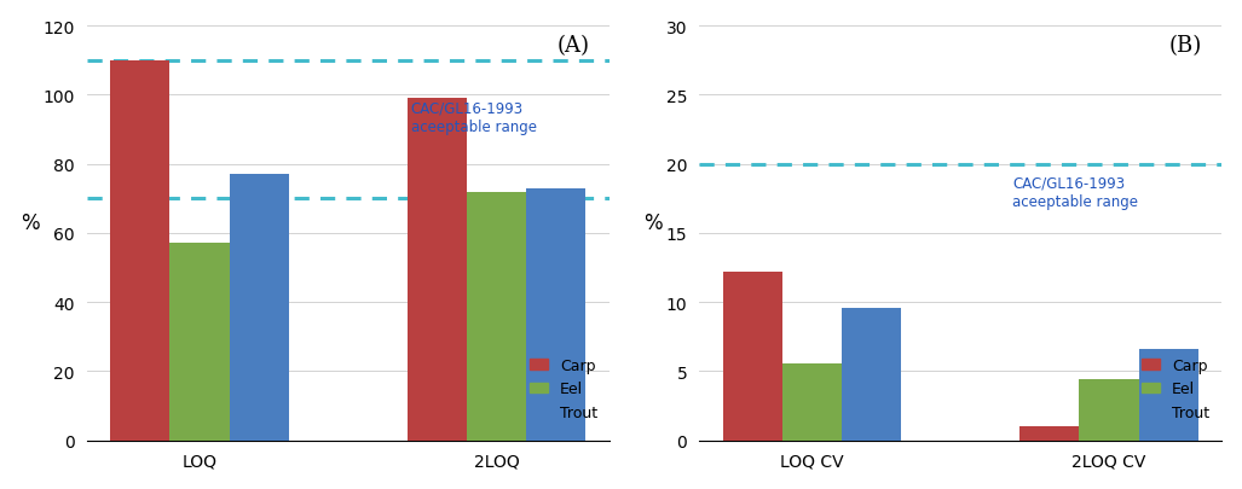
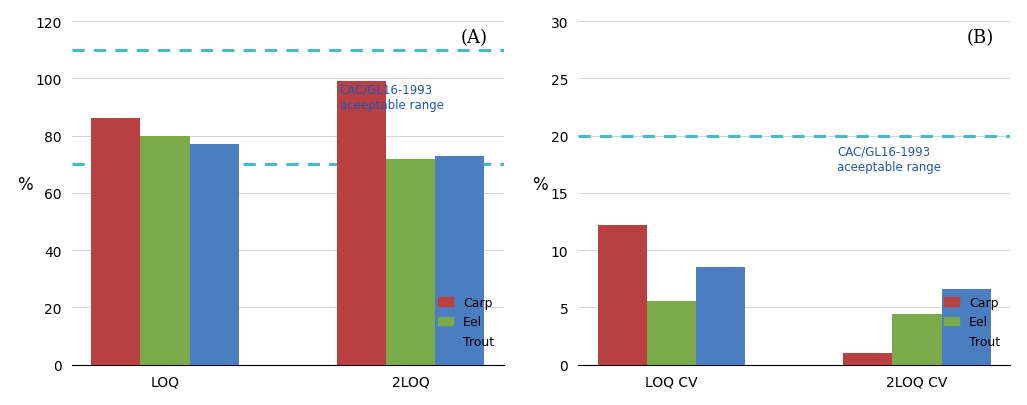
Carp/LOQ: 110 -> 86
Eel/LOQ: 57 -> 80
Trout/LOQ CV: 9.6 -> 8.5
